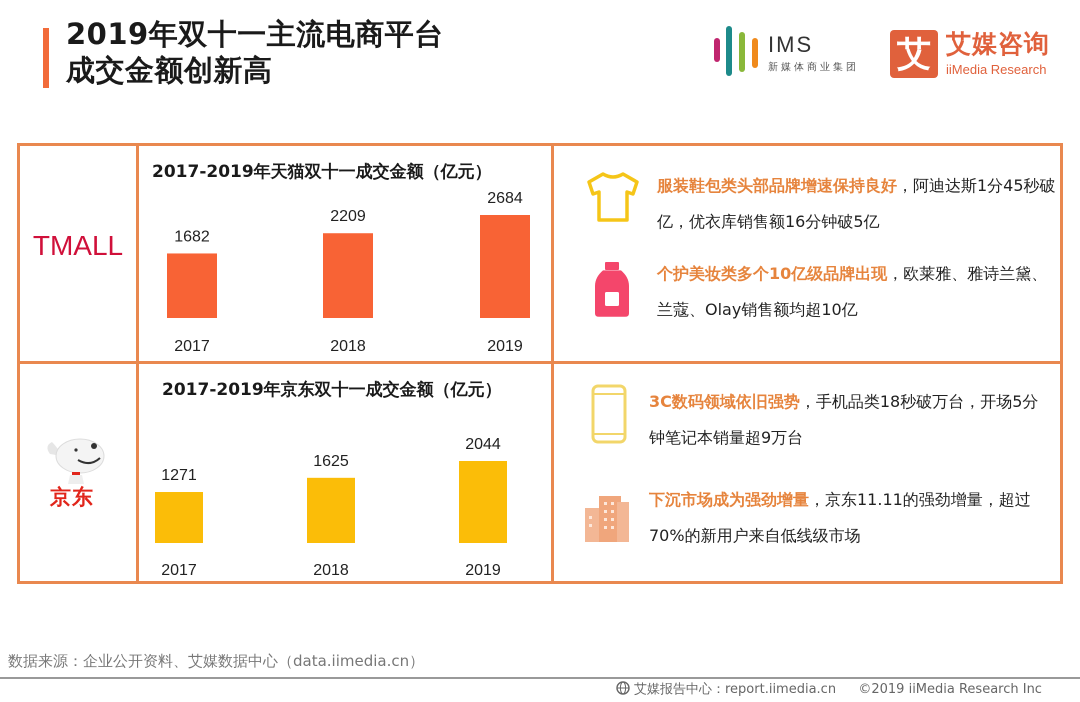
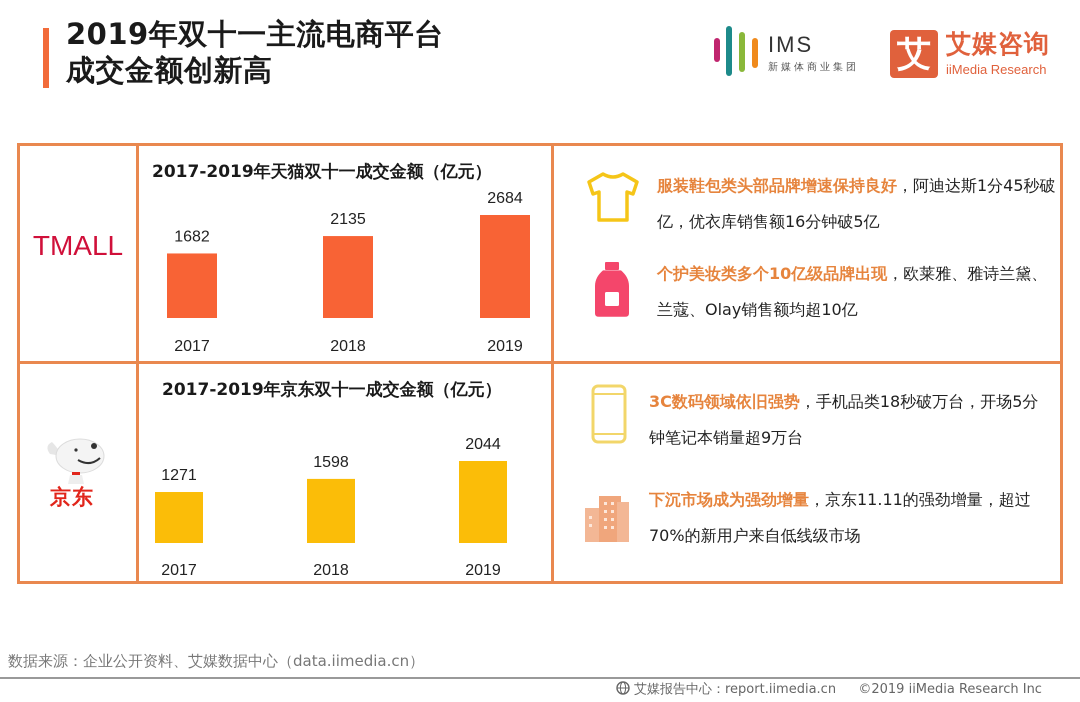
2017-2019年天猫双十一成交金额（亿元）/2018: 2209 -> 2135
2017-2019年京东双十一成交金额（亿元）/2018: 1625 -> 1598
